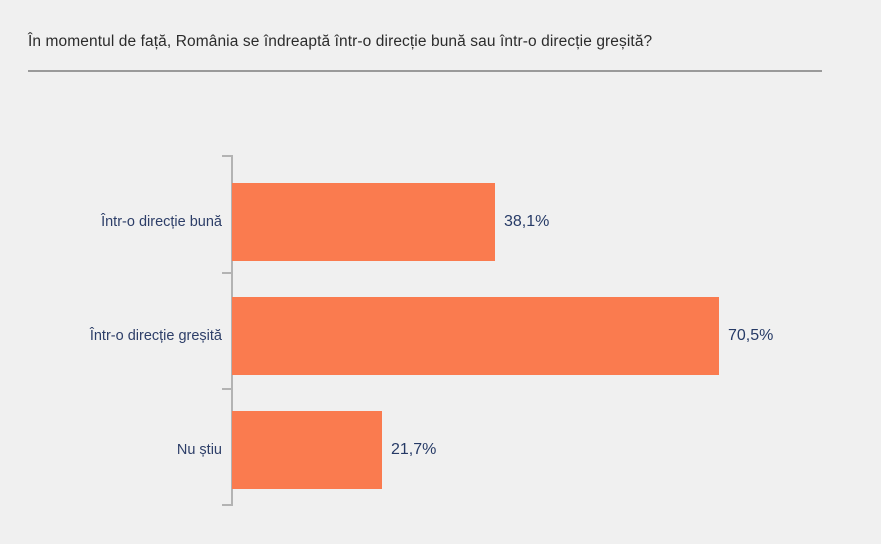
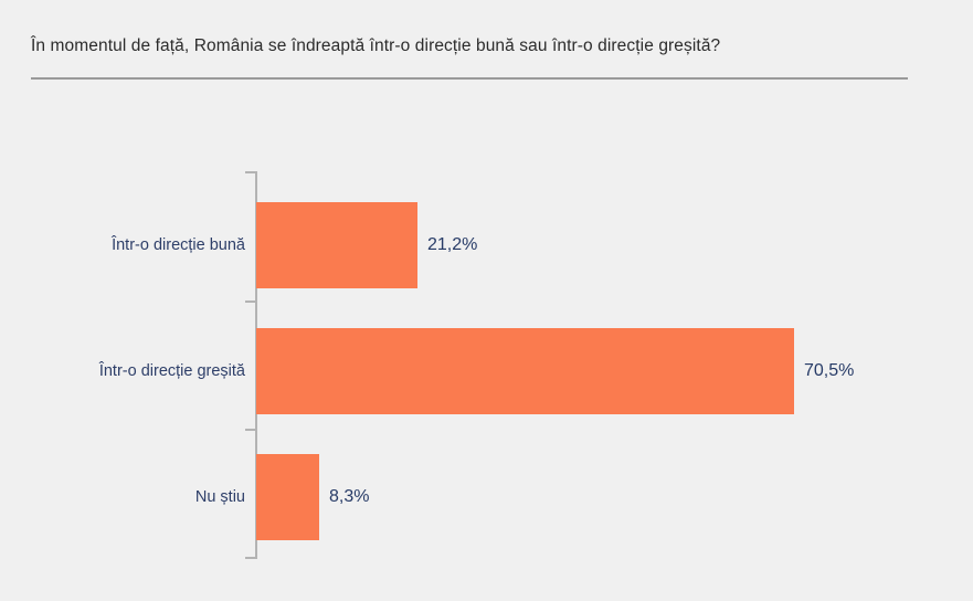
Într-o direcție bună: 38,1% -> 21,2%
Nu știu: 21,7% -> 8,3%
